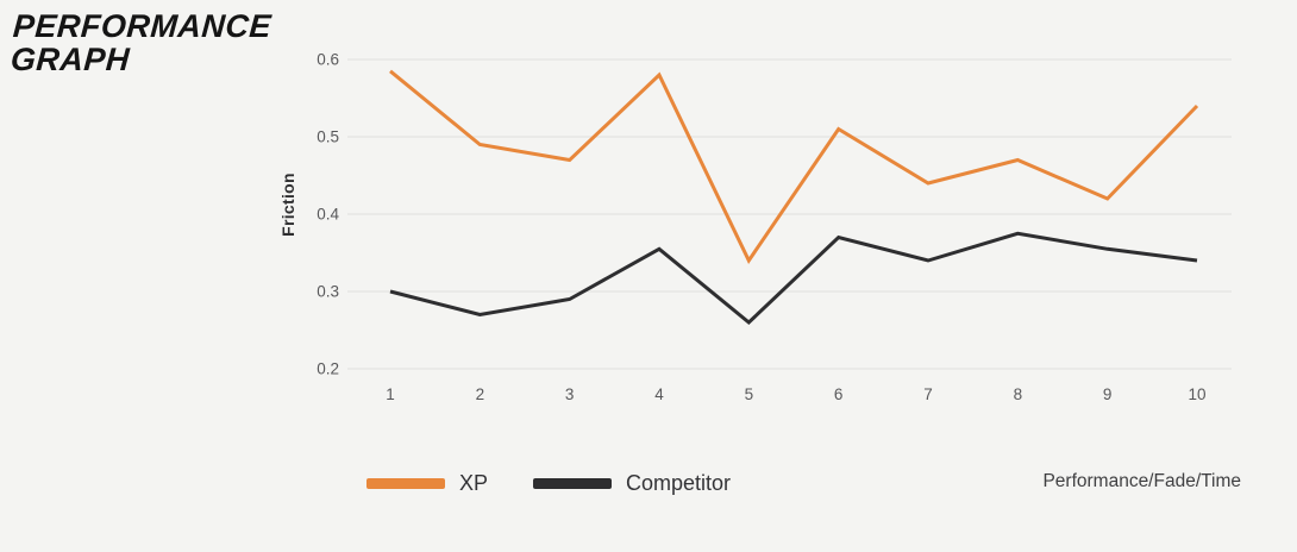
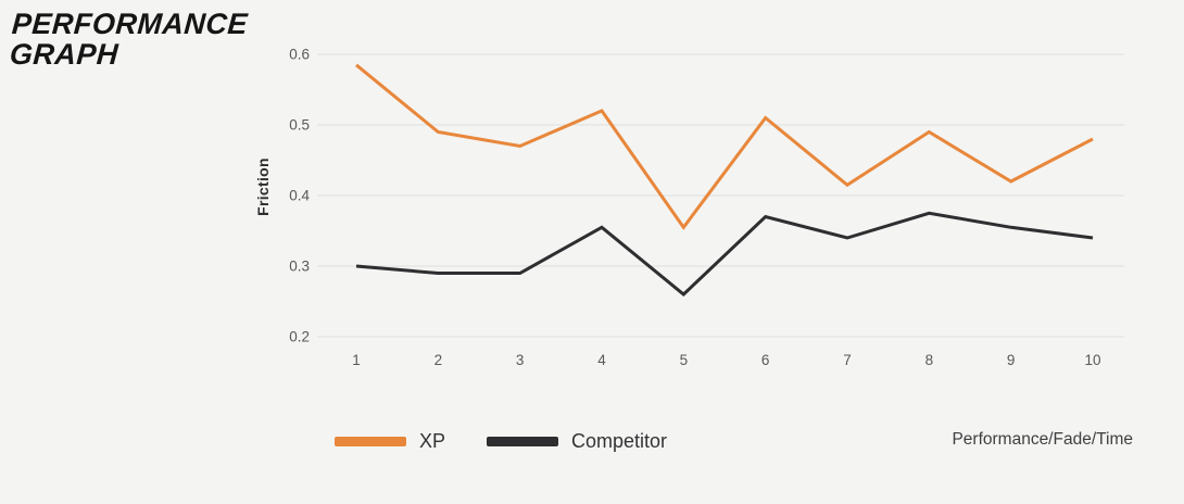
Competitor/2: 0.27 -> 0.29
XP/4: 0.58 -> 0.52
XP/5: 0.34 -> 0.35
XP/7: 0.44 -> 0.41
XP/8: 0.47 -> 0.49
XP/10: 0.54 -> 0.48
